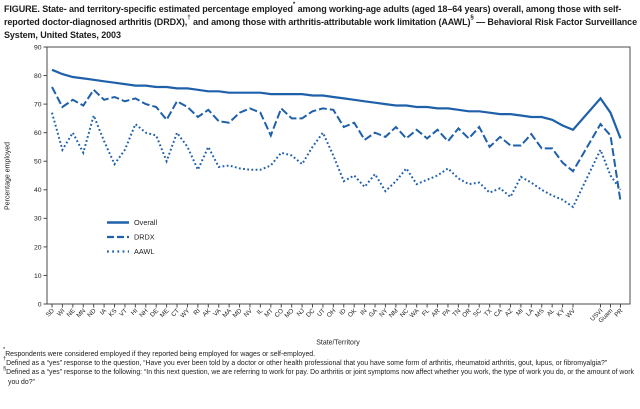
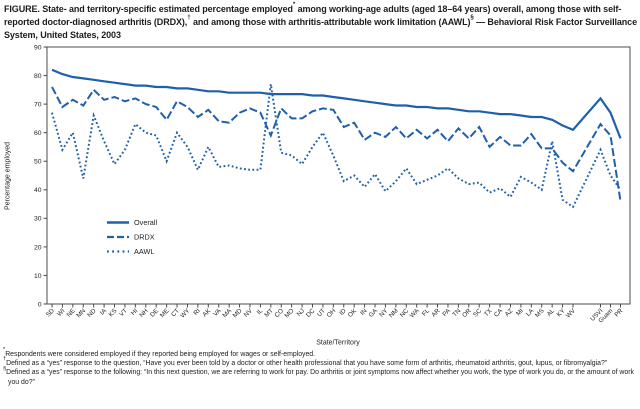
AAWL/MN: 53 -> 44
AAWL/MT: 48 -> 77
AAWL/AL: 38 -> 57
